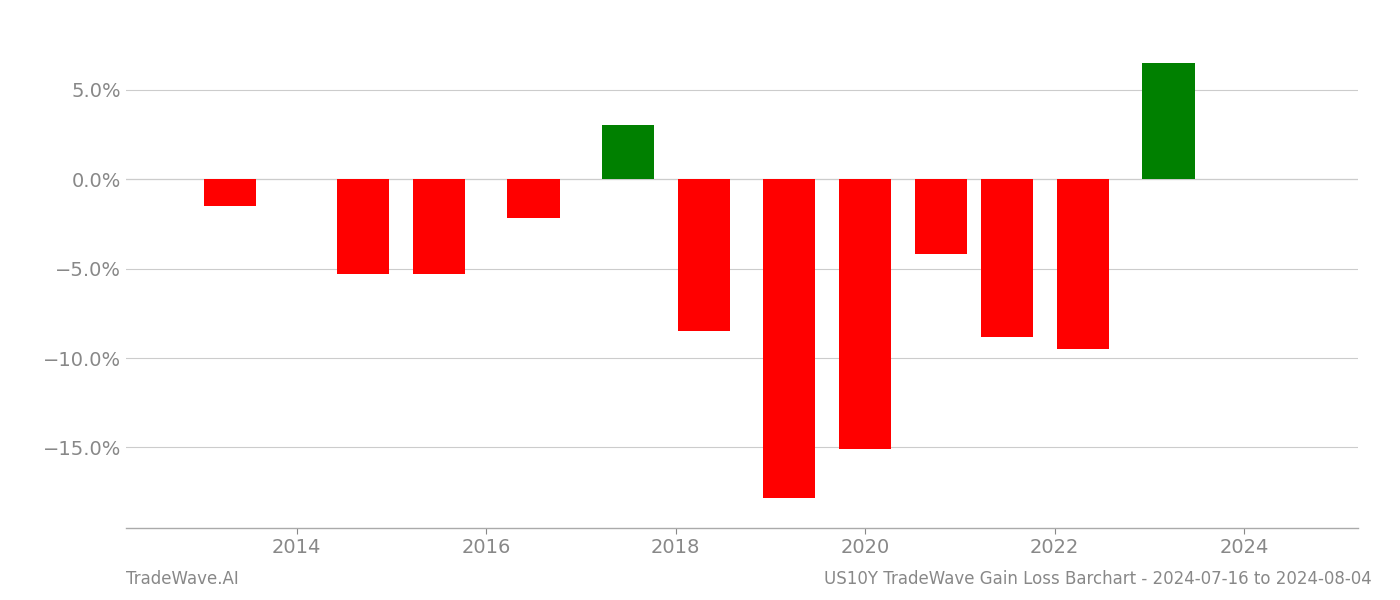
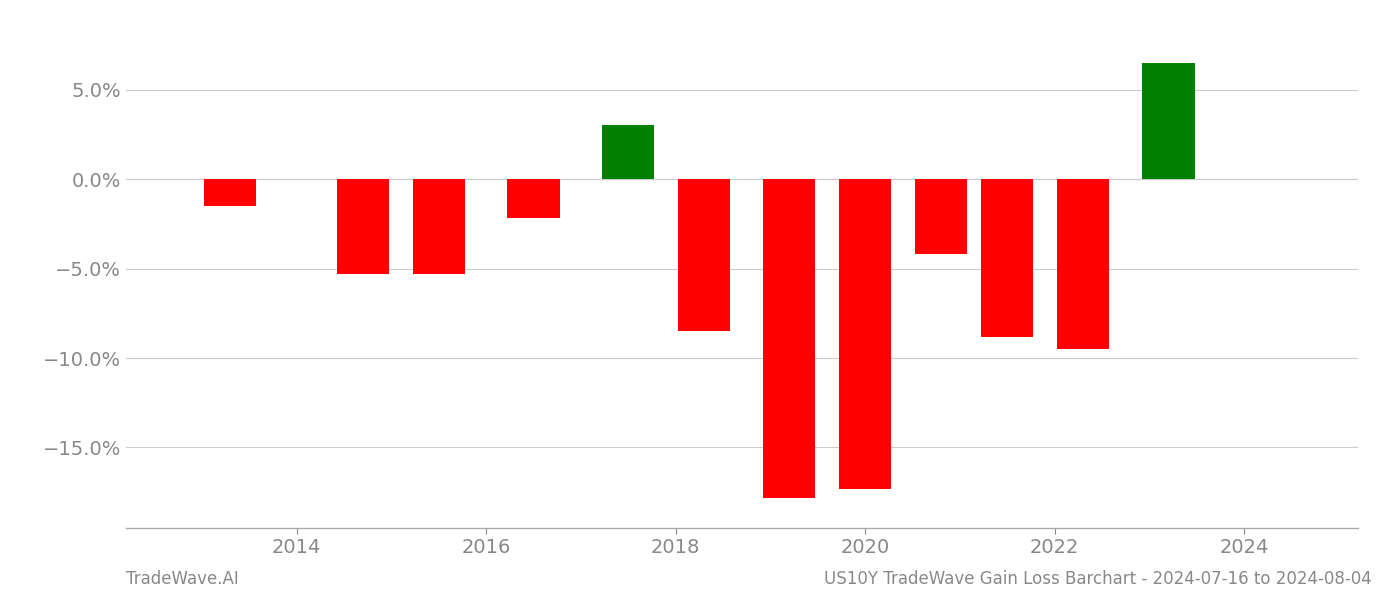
2020: -15.1% -> -17.3%
